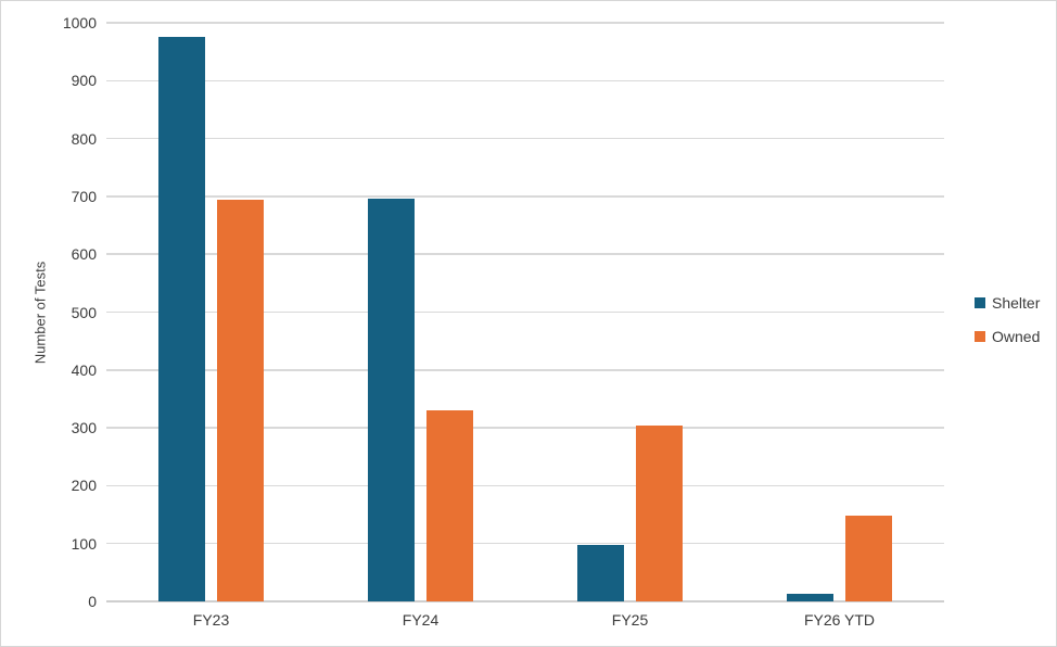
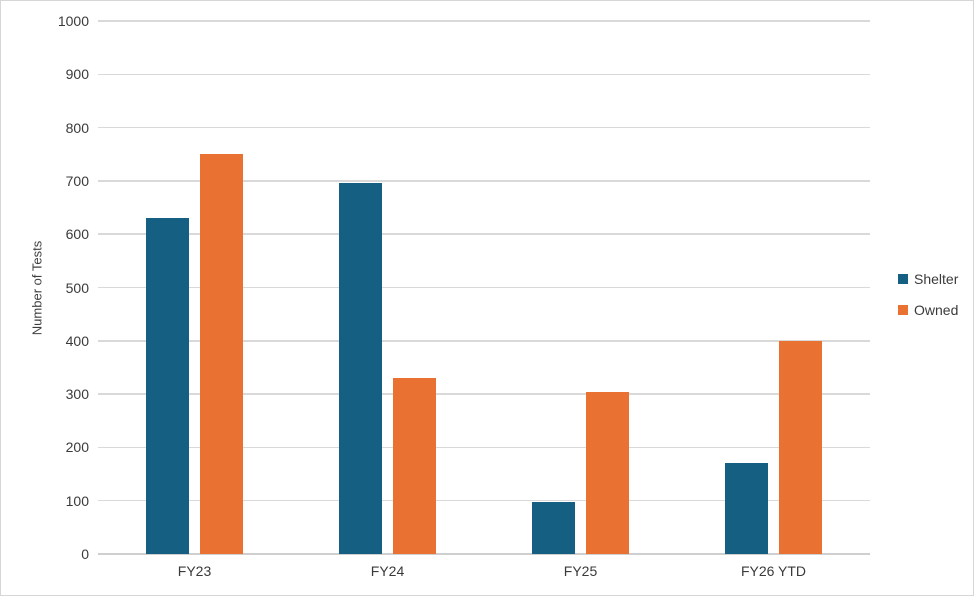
Shelter/FY23: 980 -> 630
Owned/FY23: 690 -> 750
Shelter/FY26 YTD: 10 -> 170
Owned/FY26 YTD: 150 -> 400
